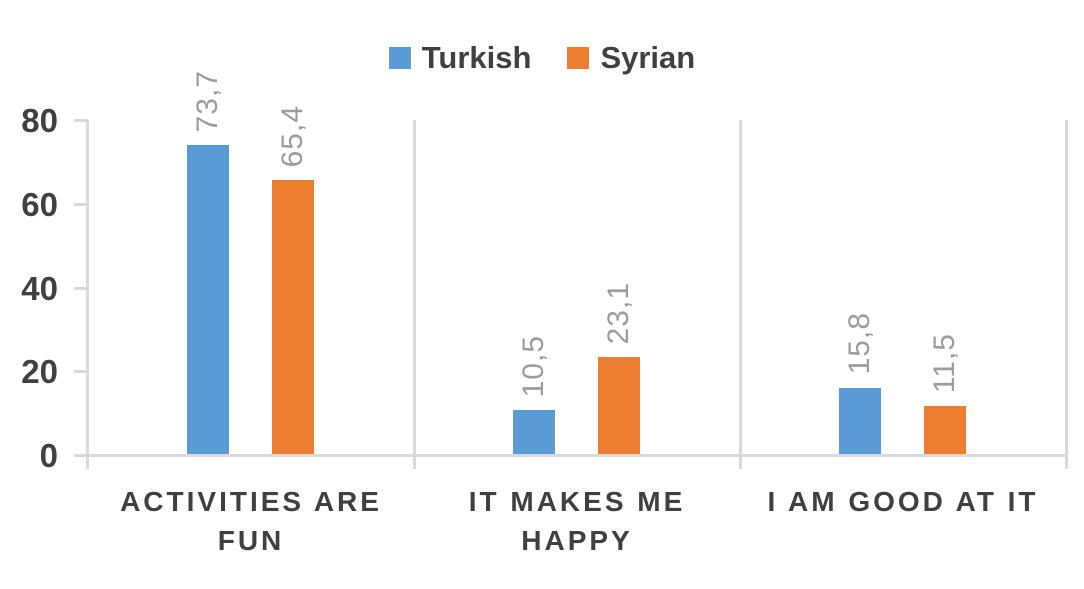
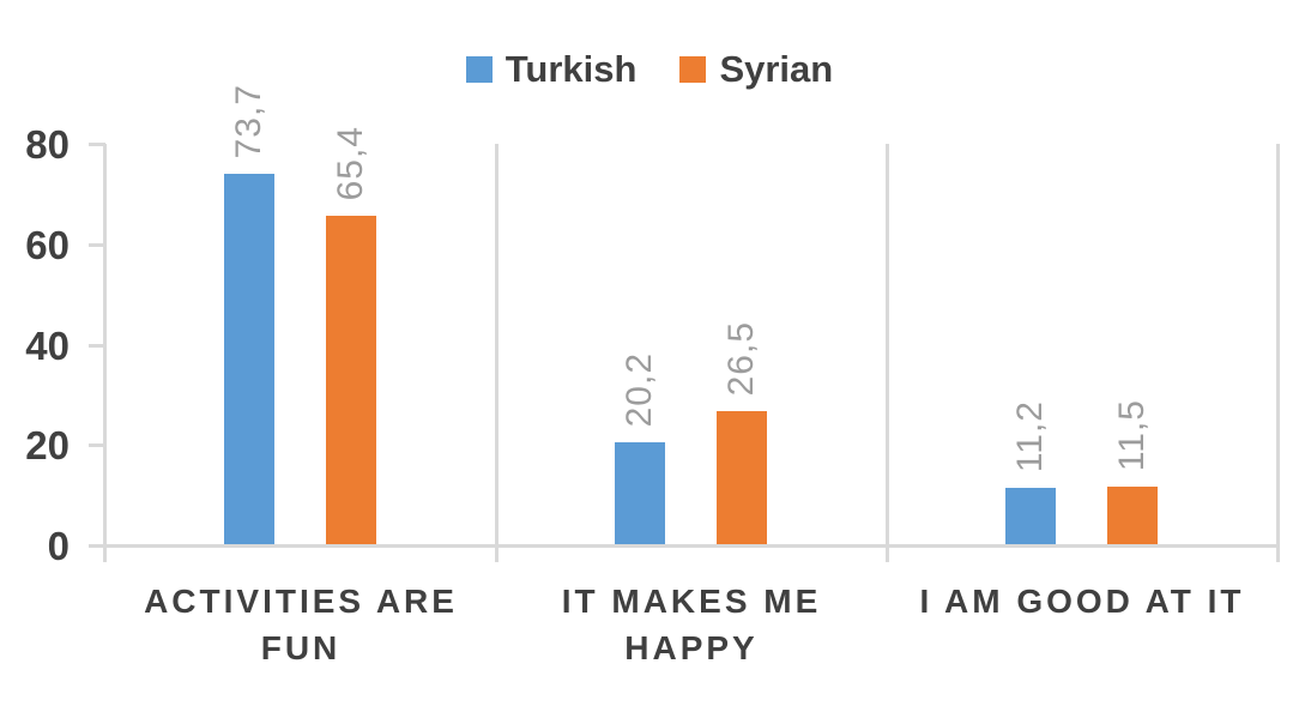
Turkish/IT MAKES ME HAPPY: 10,5 -> 20,2
Syrian/IT MAKES ME HAPPY: 23,1 -> 26,5
Turkish/I AM GOOD AT IT: 15,8 -> 11,2
